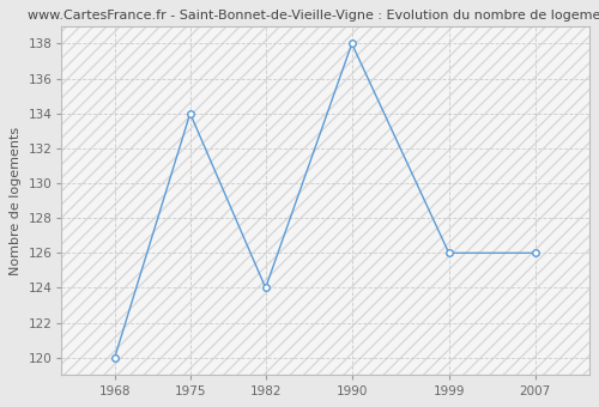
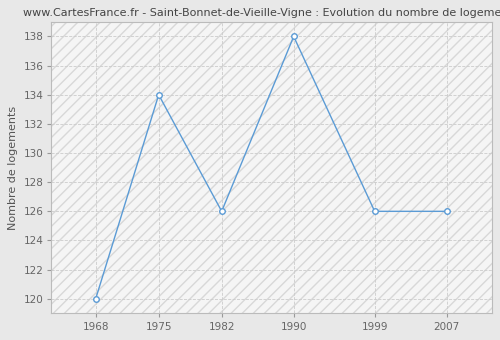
1982: 124 -> 126
